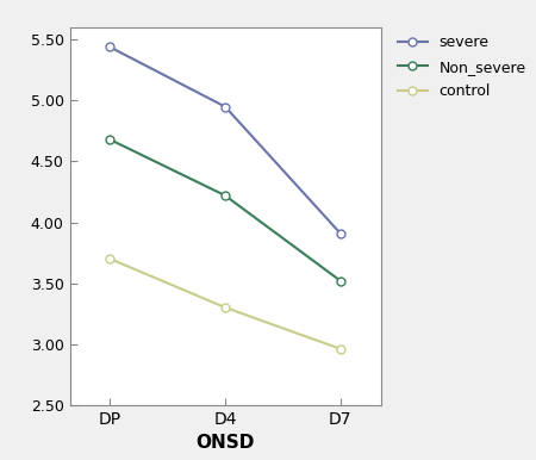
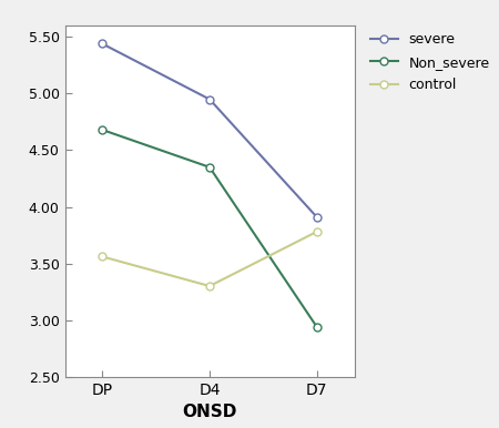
control/DP: 3.70 -> 3.56
Non_severe/D4: 4.22 -> 4.35
Non_severe/D7: 3.52 -> 2.94
control/D7: 2.96 -> 3.78
